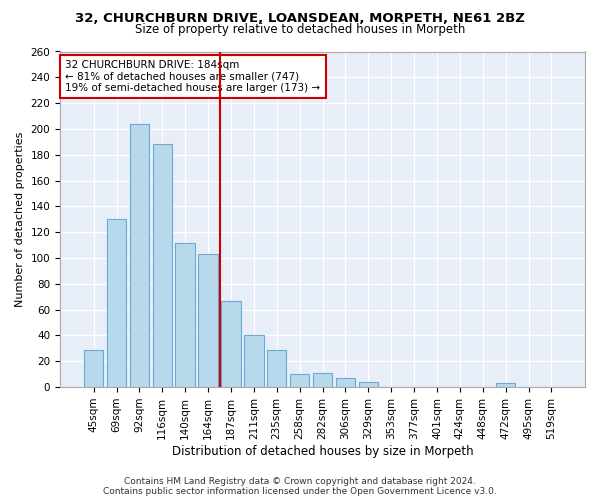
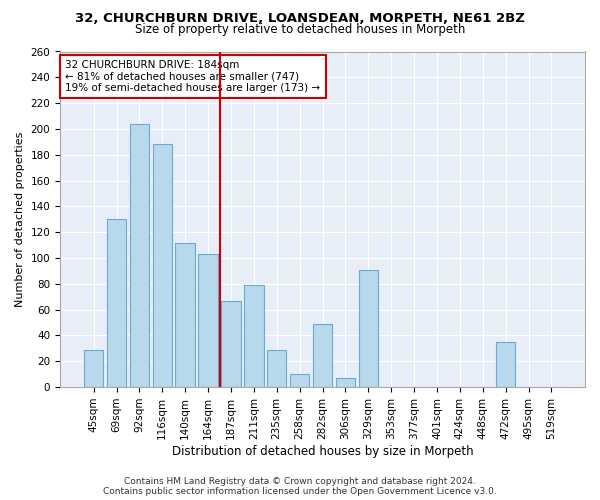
211sqm: 40 -> 79
282sqm: 11 -> 49
329sqm: 4 -> 91
472sqm: 3 -> 35
